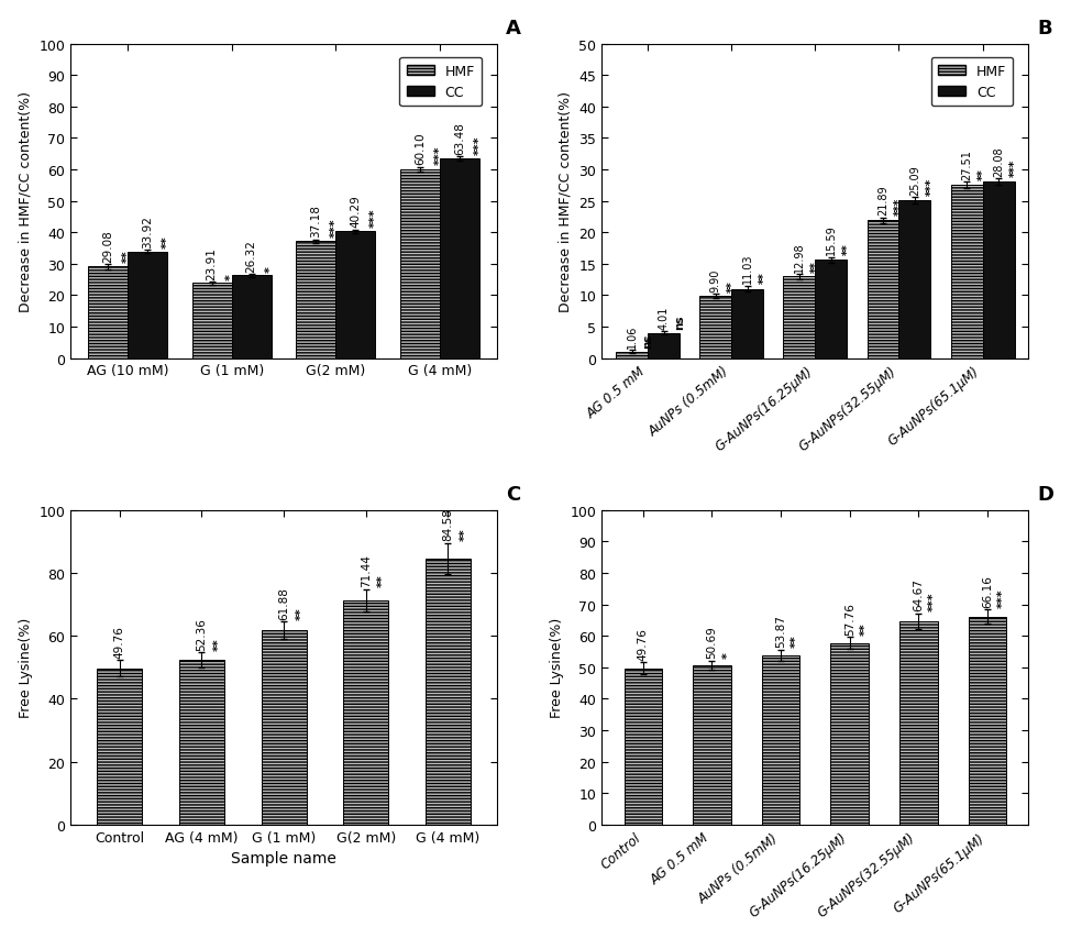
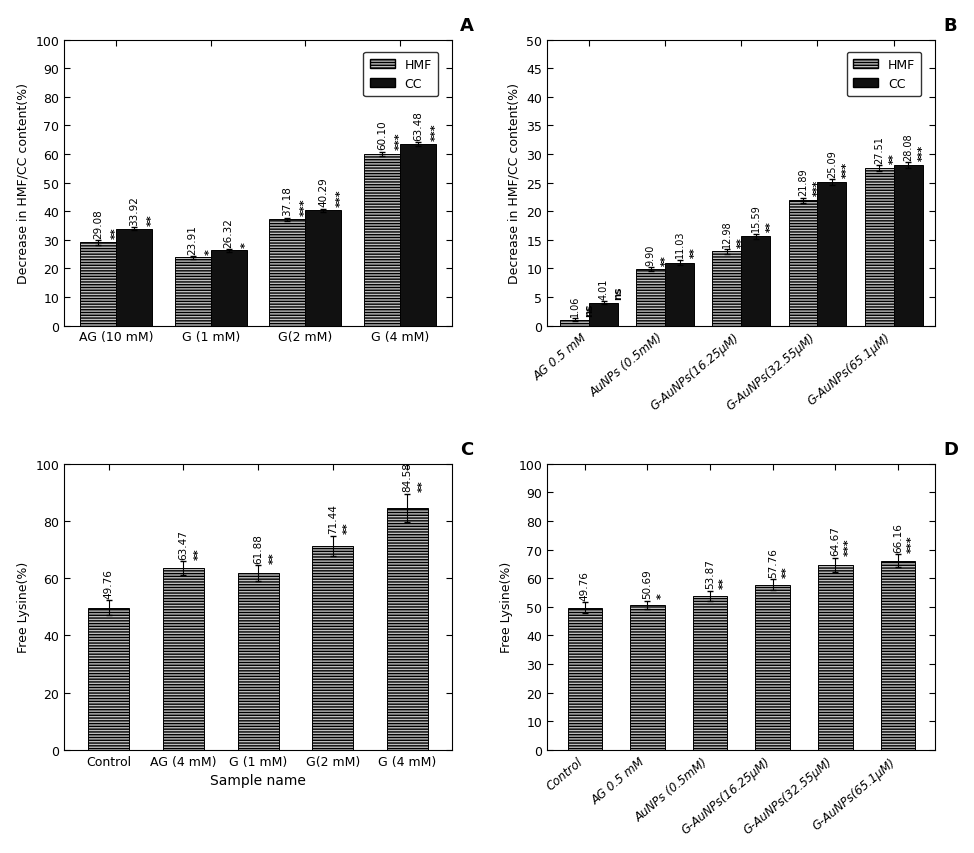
AG (4 mM): 52.36 -> 63.47
